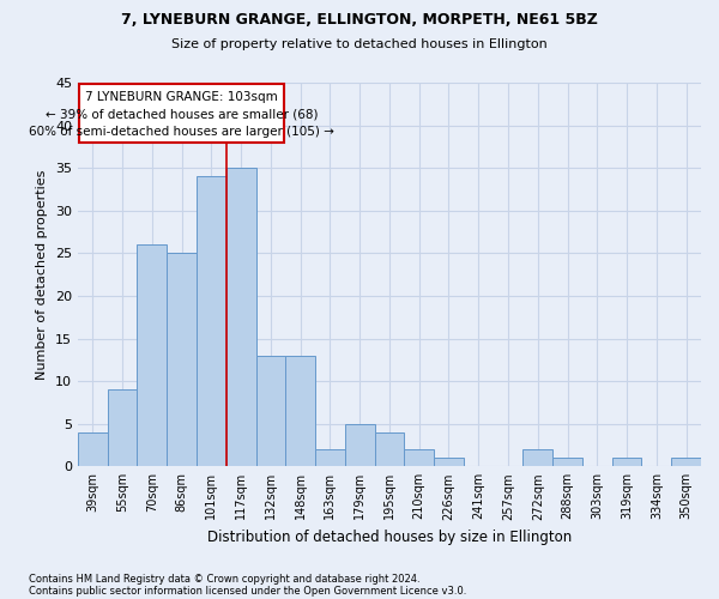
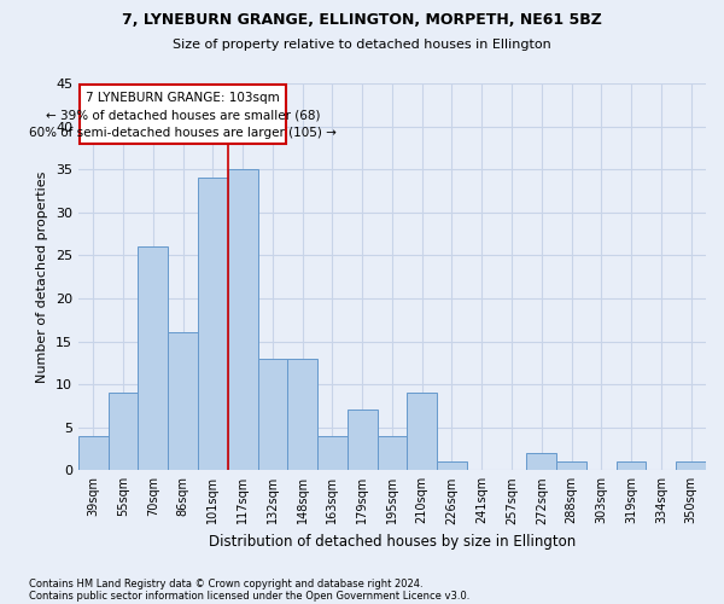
86sqm: 25 -> 16
163sqm: 2 -> 4
179sqm: 5 -> 7
210sqm: 2 -> 9
